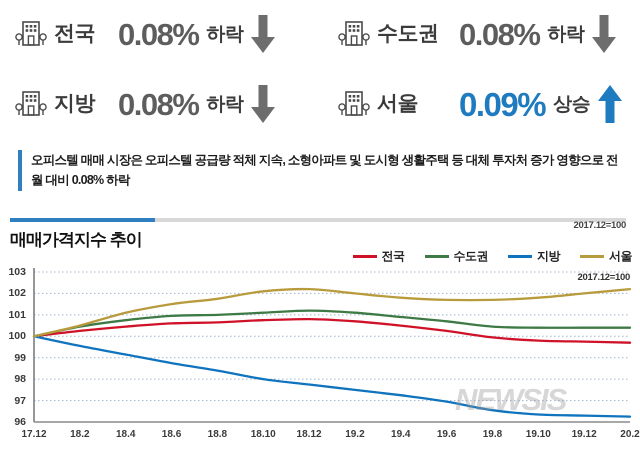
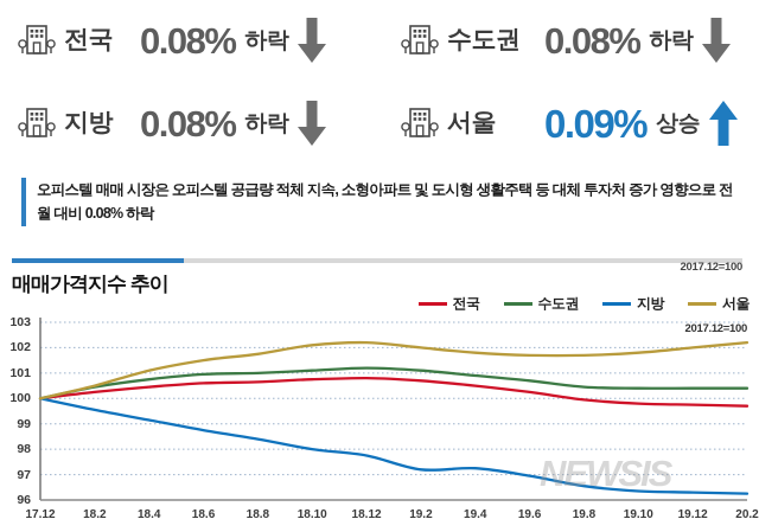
지방/19.2: 97.5 -> 97.2
